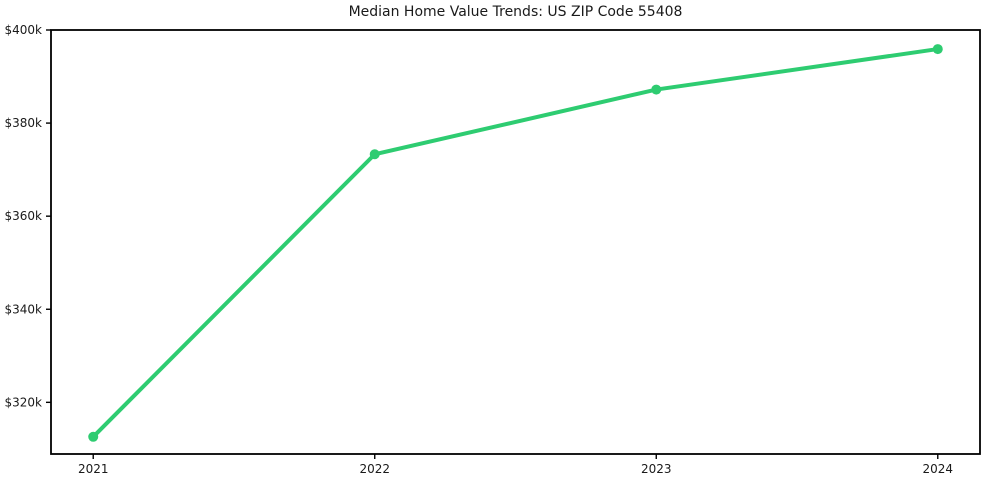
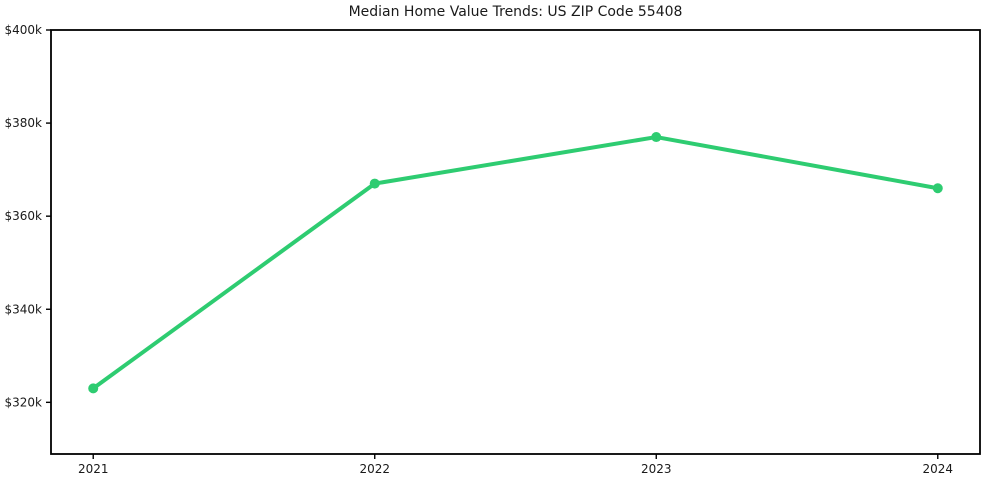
2021: $313k -> $323k
2022: $373k -> $367k
2023: $387k -> $377k
2024: $396k -> $366k
